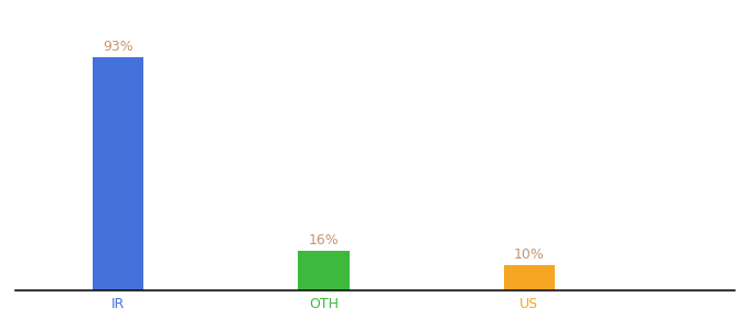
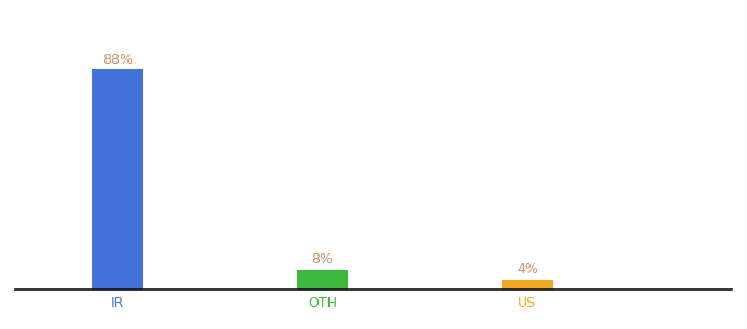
IR: 93% -> 88%
OTH: 16% -> 8%
US: 10% -> 4%
